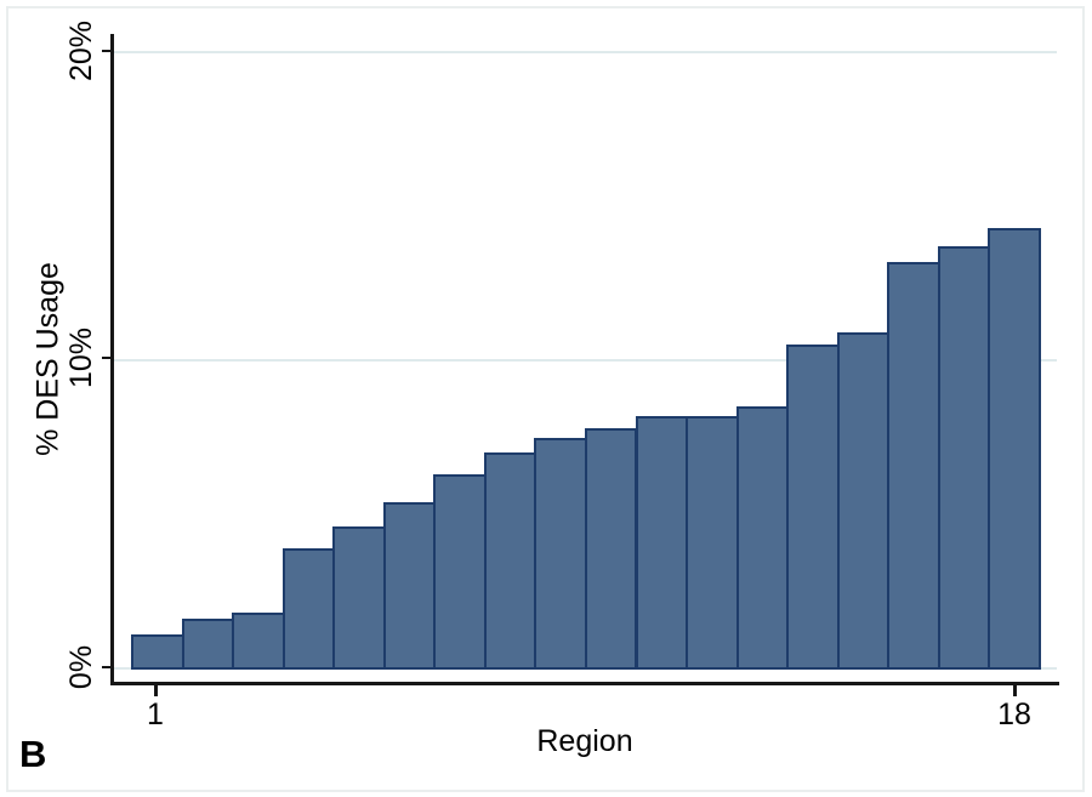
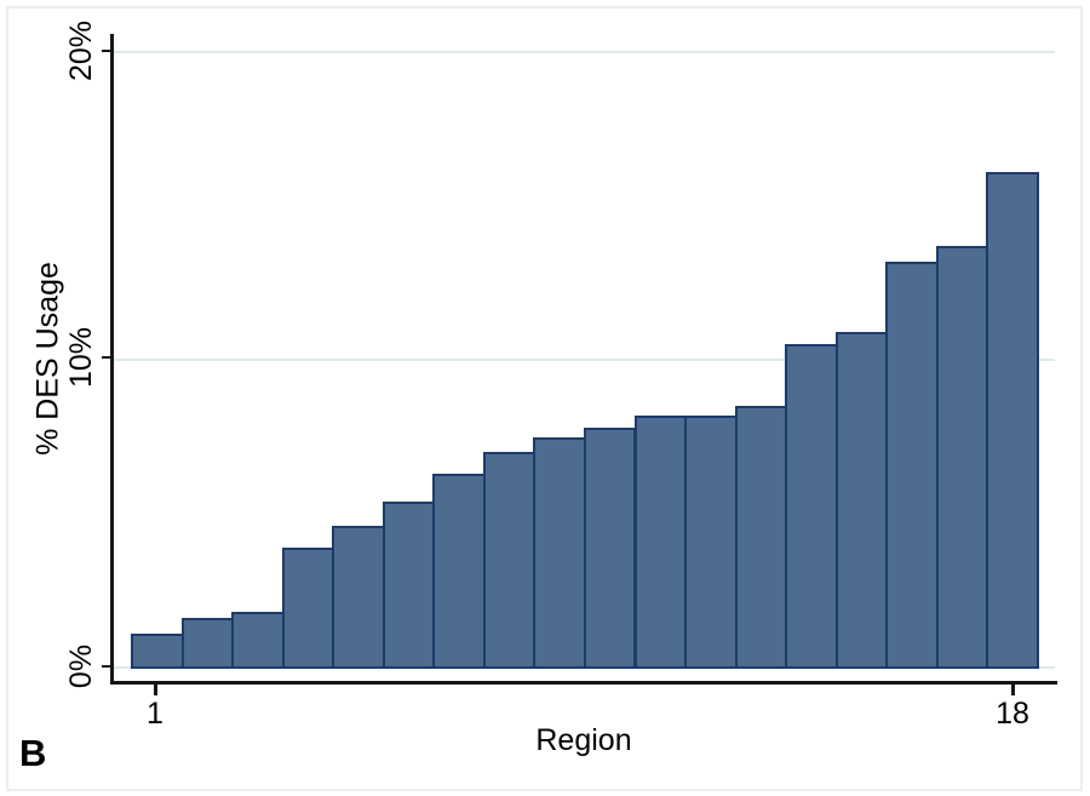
18: 14.3% -> 16.1%
